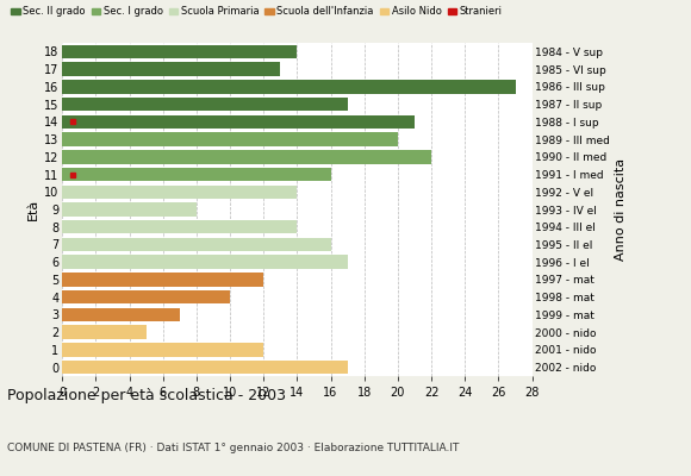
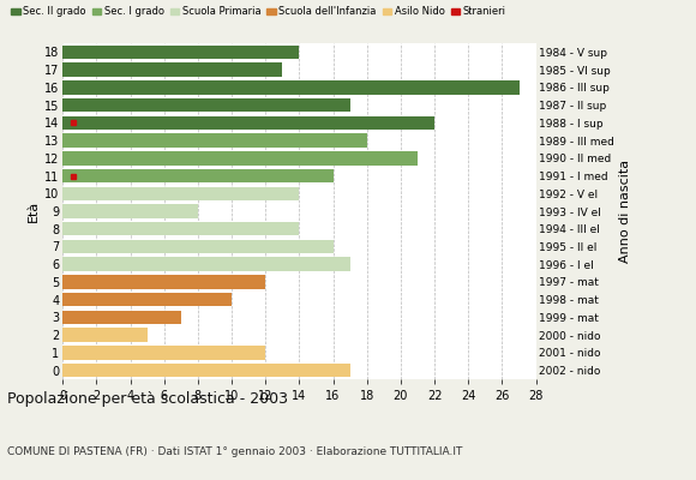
14: 21 -> 22
13: 20 -> 18
12: 22 -> 21
